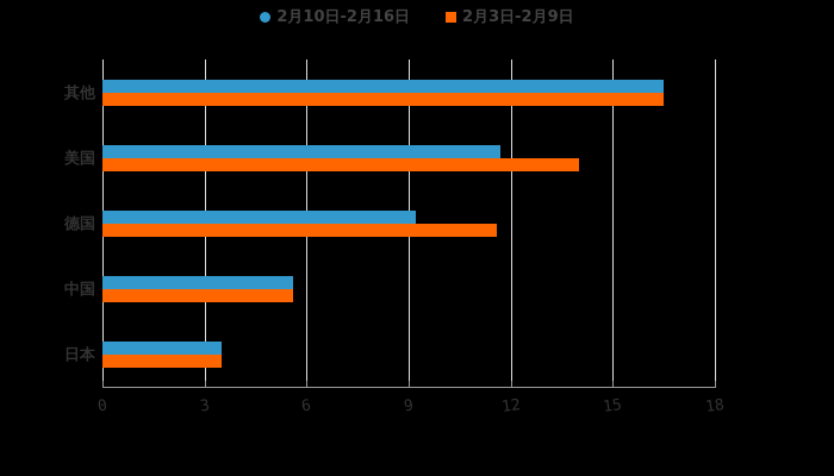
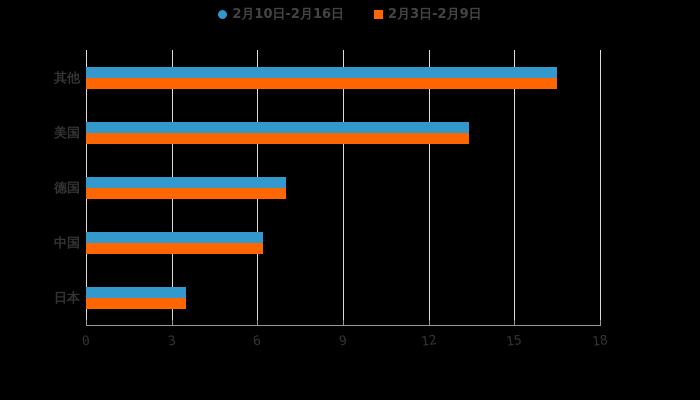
2月10日-2月16日/美国: 11.7 -> 13.4
2月3日-2月9日/美国: 14.0 -> 13.4
2月10日-2月16日/德国: 9.2 -> 7.0
2月3日-2月9日/德国: 11.6 -> 7.0
2月10日-2月16日/中国: 5.6 -> 6.2
2月3日-2月9日/中国: 5.6 -> 6.2
